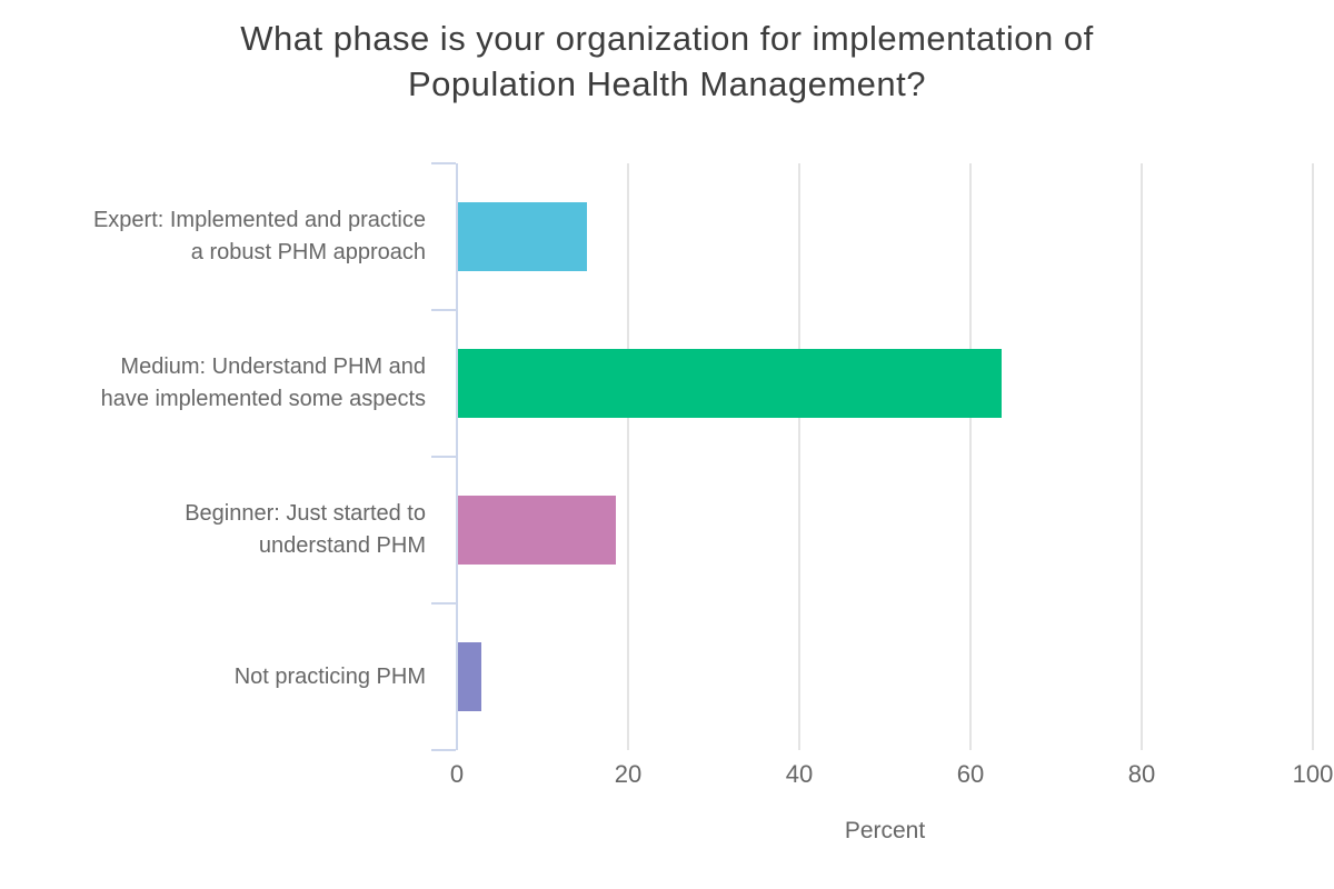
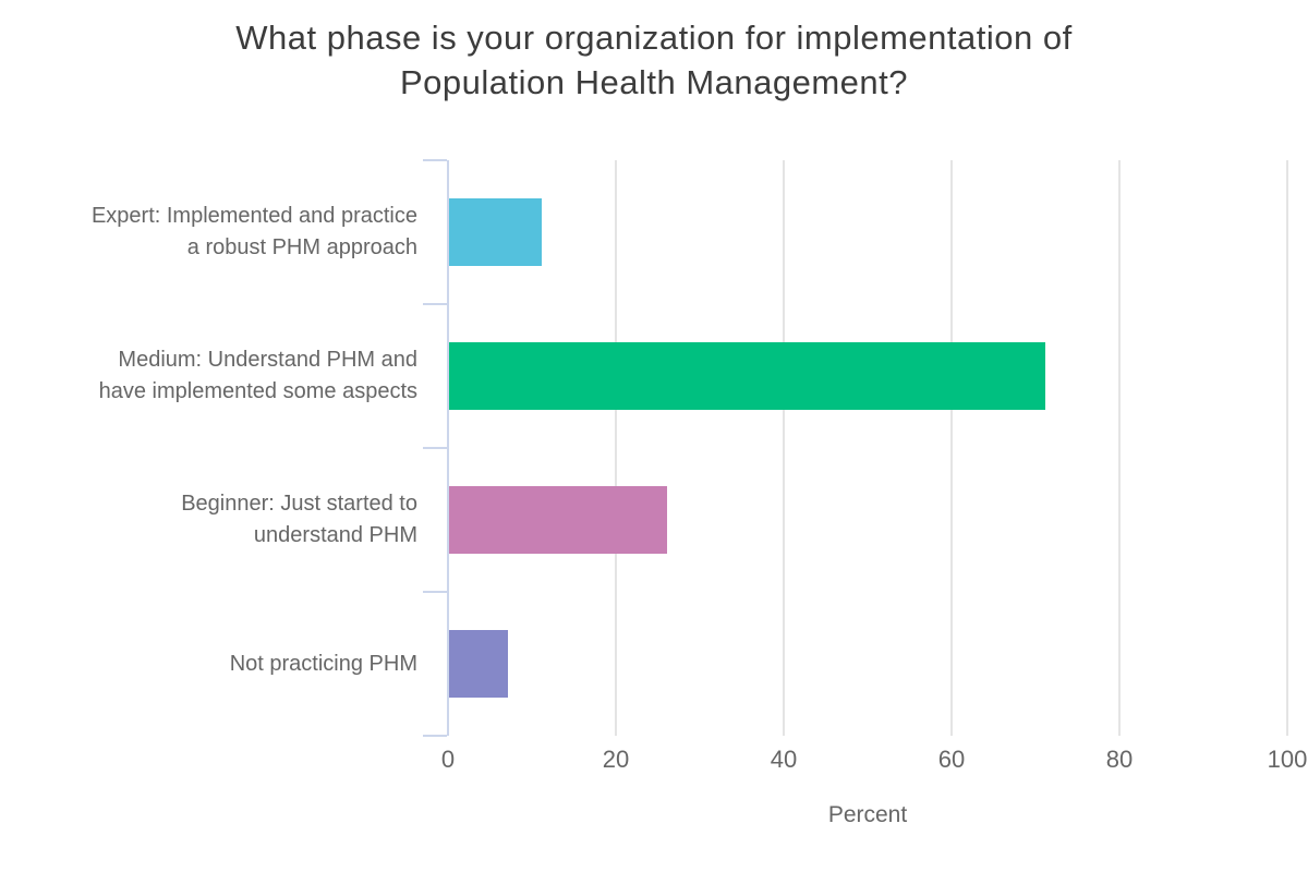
Expert: Implemented and practice a robust PHM approach: 15 -> 11
Medium: Understand PHM and have implemented some aspects: 64 -> 71
Beginner: Just started to understand PHM: 18 -> 26
Not practicing PHM: 3 -> 7
